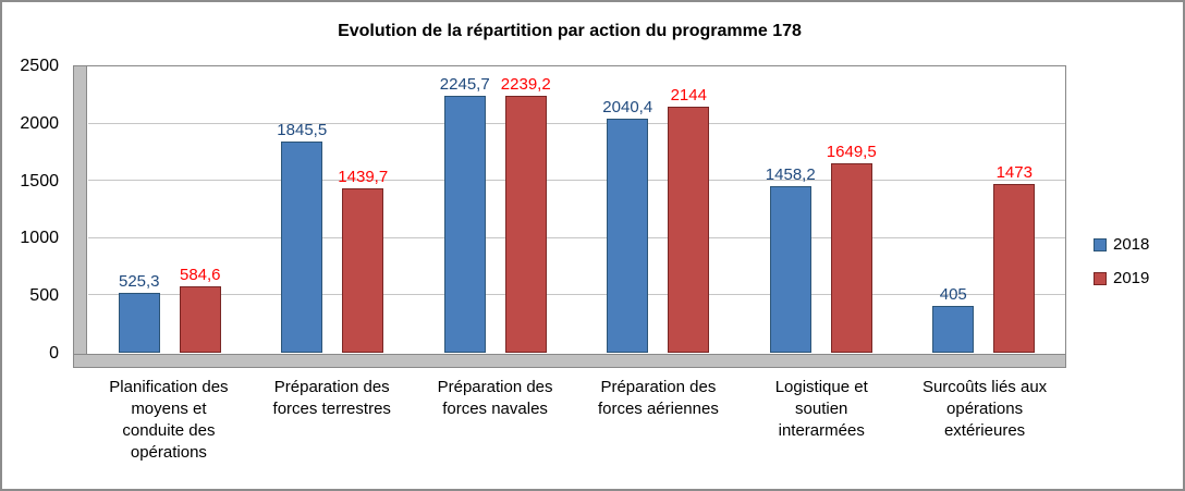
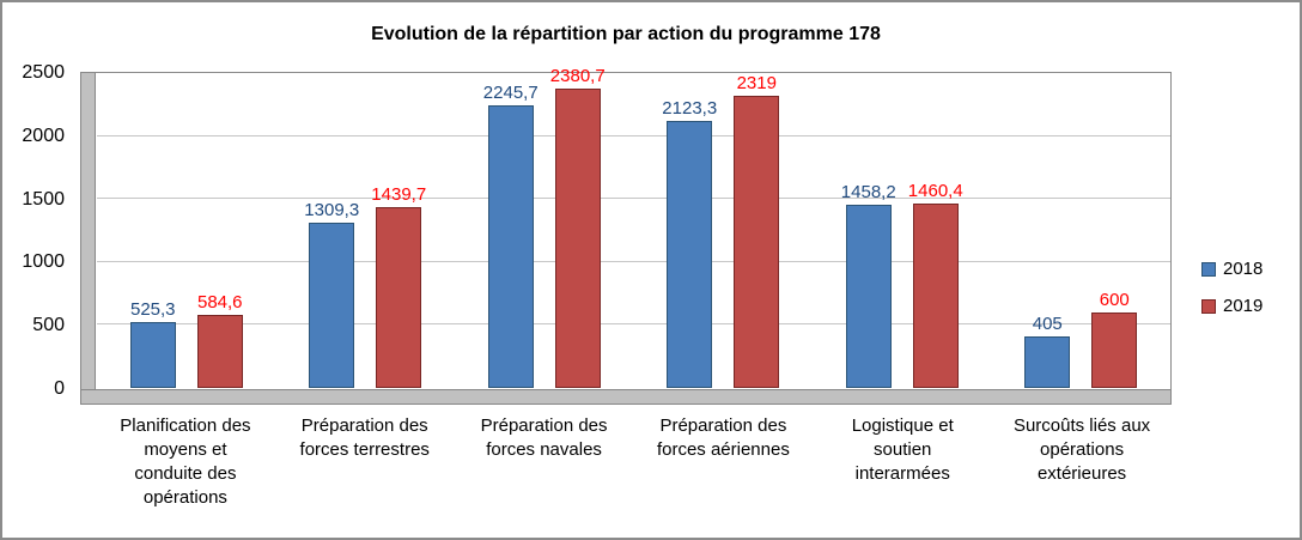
2018/Préparation des forces terrestres: 1845,5 -> 1309,3
2019/Préparation des forces navales: 2239,2 -> 2380,7
2018/Préparation des forces aériennes: 2040,4 -> 2123,3
2019/Préparation des forces aériennes: 2144 -> 2319
2019/Logistique et soutien interarmées: 1649,5 -> 1460,4
2019/Surcoûts liés aux opérations extérieures: 1473 -> 600
